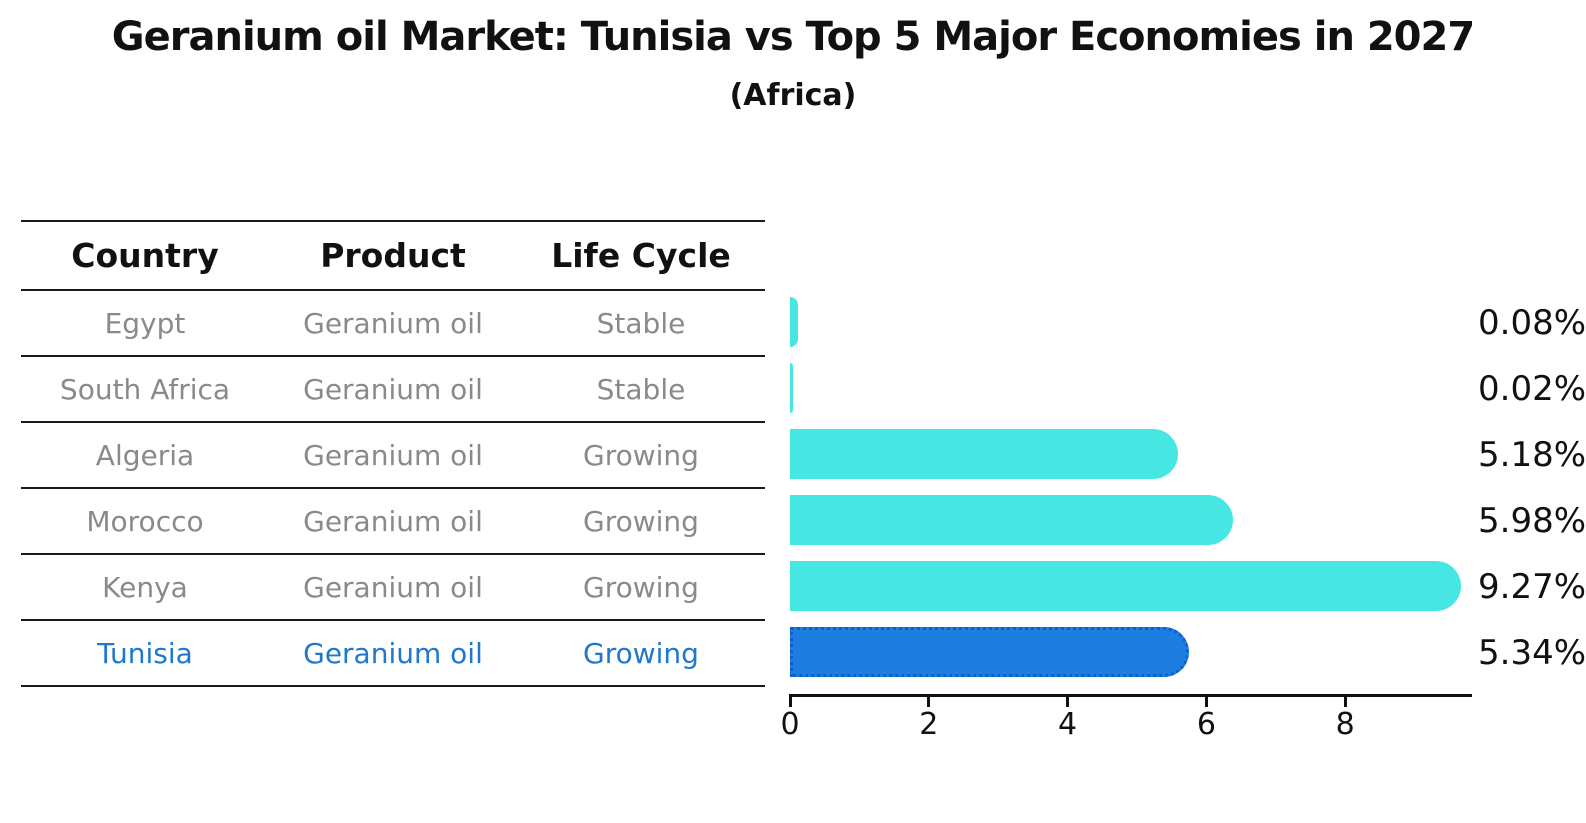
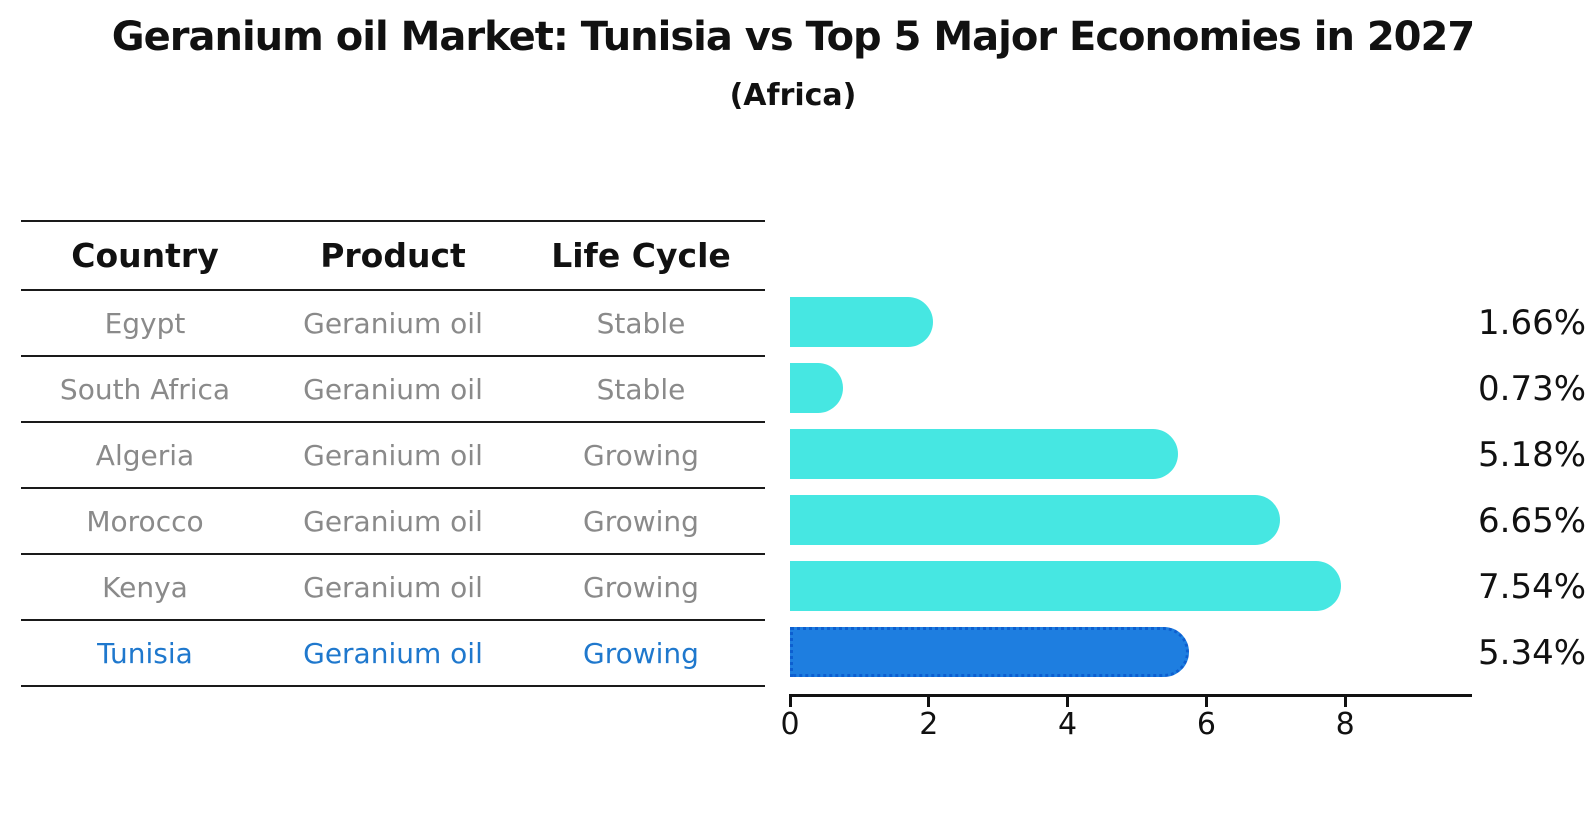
Egypt: 0.08% -> 1.66%
South Africa: 0.02% -> 0.73%
Morocco: 5.98% -> 6.65%
Kenya: 9.27% -> 7.54%
